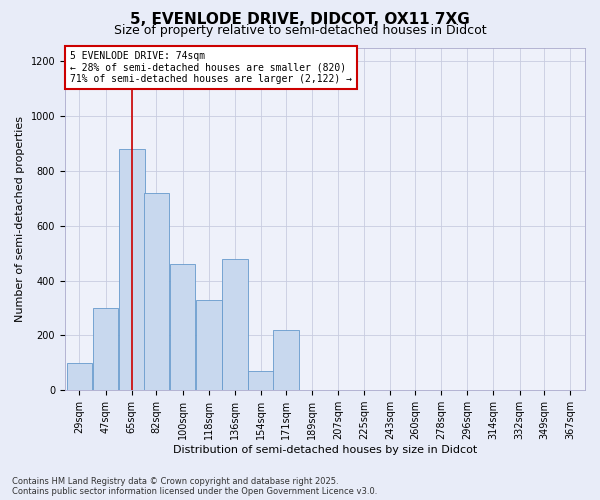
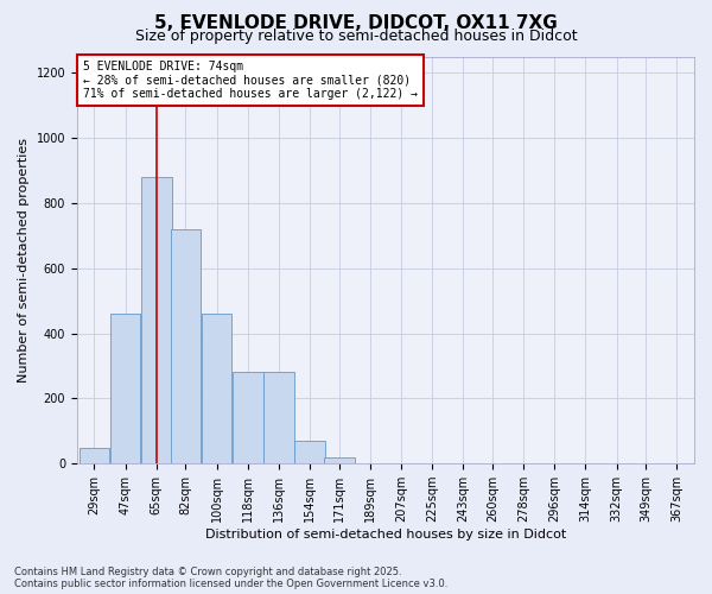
29sqm: 100 -> 50
47sqm: 300 -> 460
118sqm: 330 -> 280
136sqm: 480 -> 280
171sqm: 220 -> 20
